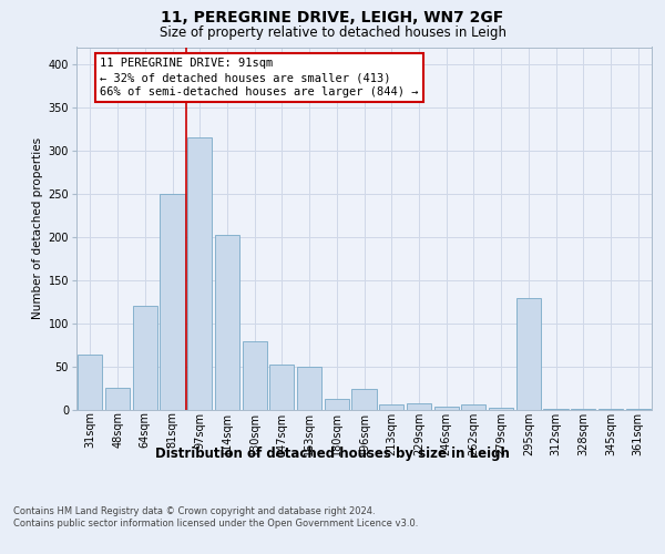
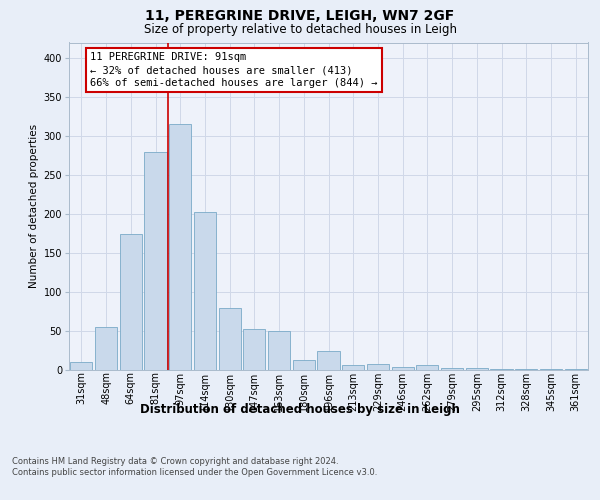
31sqm: 64 -> 10
48sqm: 26 -> 55
64sqm: 120 -> 175
81sqm: 250 -> 280
295sqm: 130 -> 2
